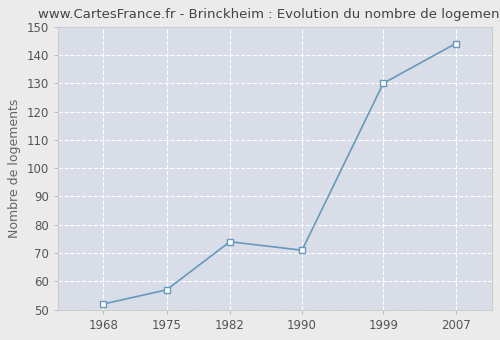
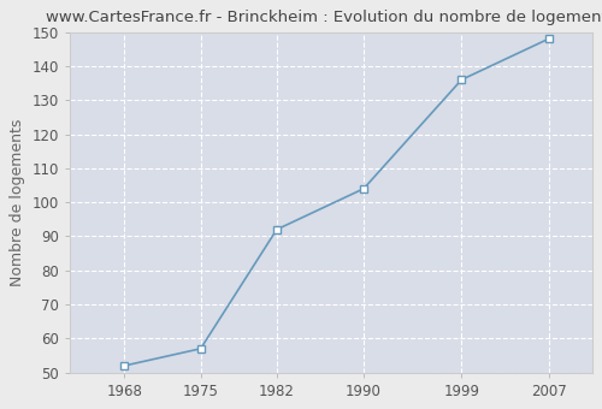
1982: 74 -> 92
1990: 71 -> 104
1999: 130 -> 136
2007: 144 -> 148
